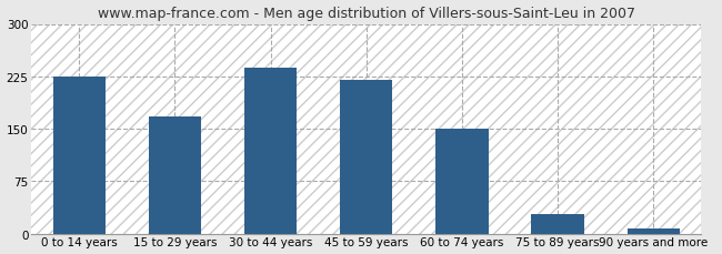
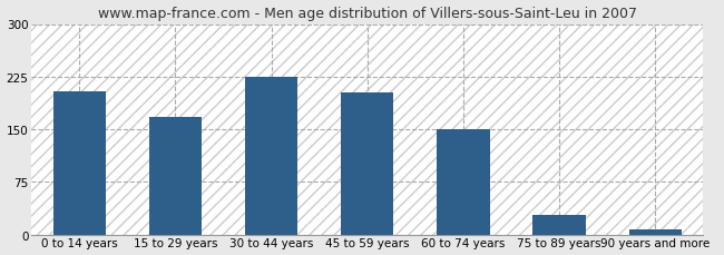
0 to 14 years: 225 -> 204
30 to 44 years: 238 -> 224
45 to 59 years: 220 -> 202
